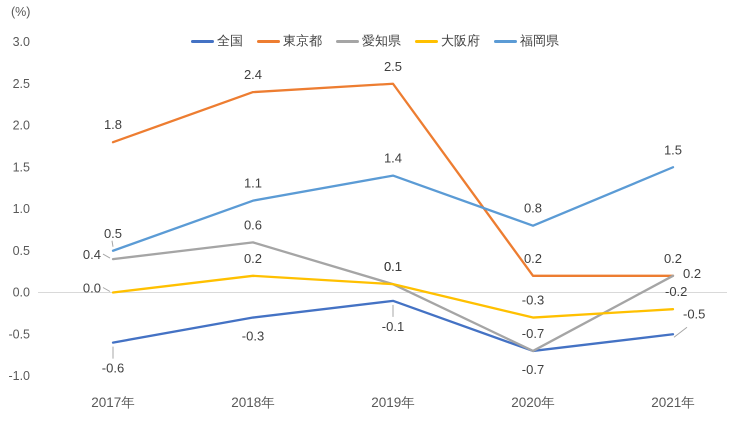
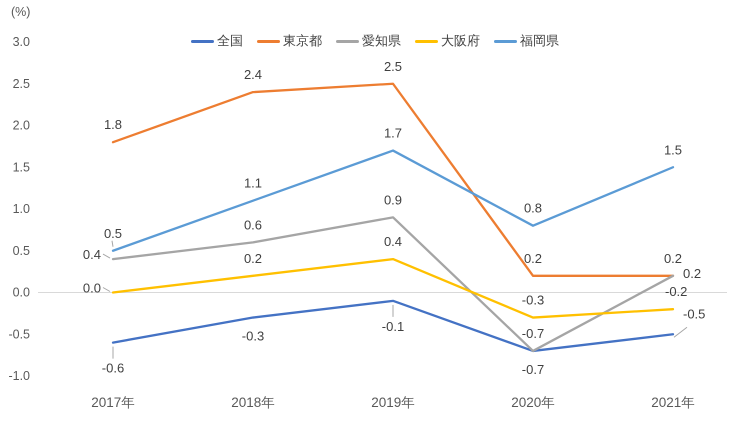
愛知県/2019年: 0.1 -> 0.9
大阪府/2019年: 0.1 -> 0.4
福岡県/2019年: 1.4 -> 1.7
